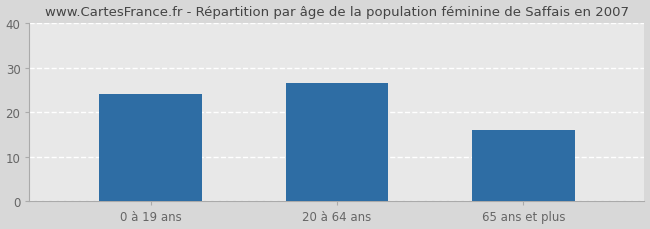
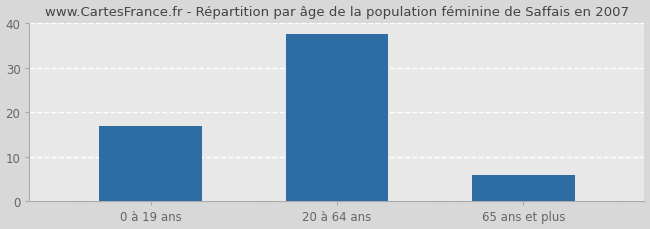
0 à 19 ans: 24.0 -> 17.0
20 à 64 ans: 26.5 -> 37.5
65 ans et plus: 16.0 -> 6.0
